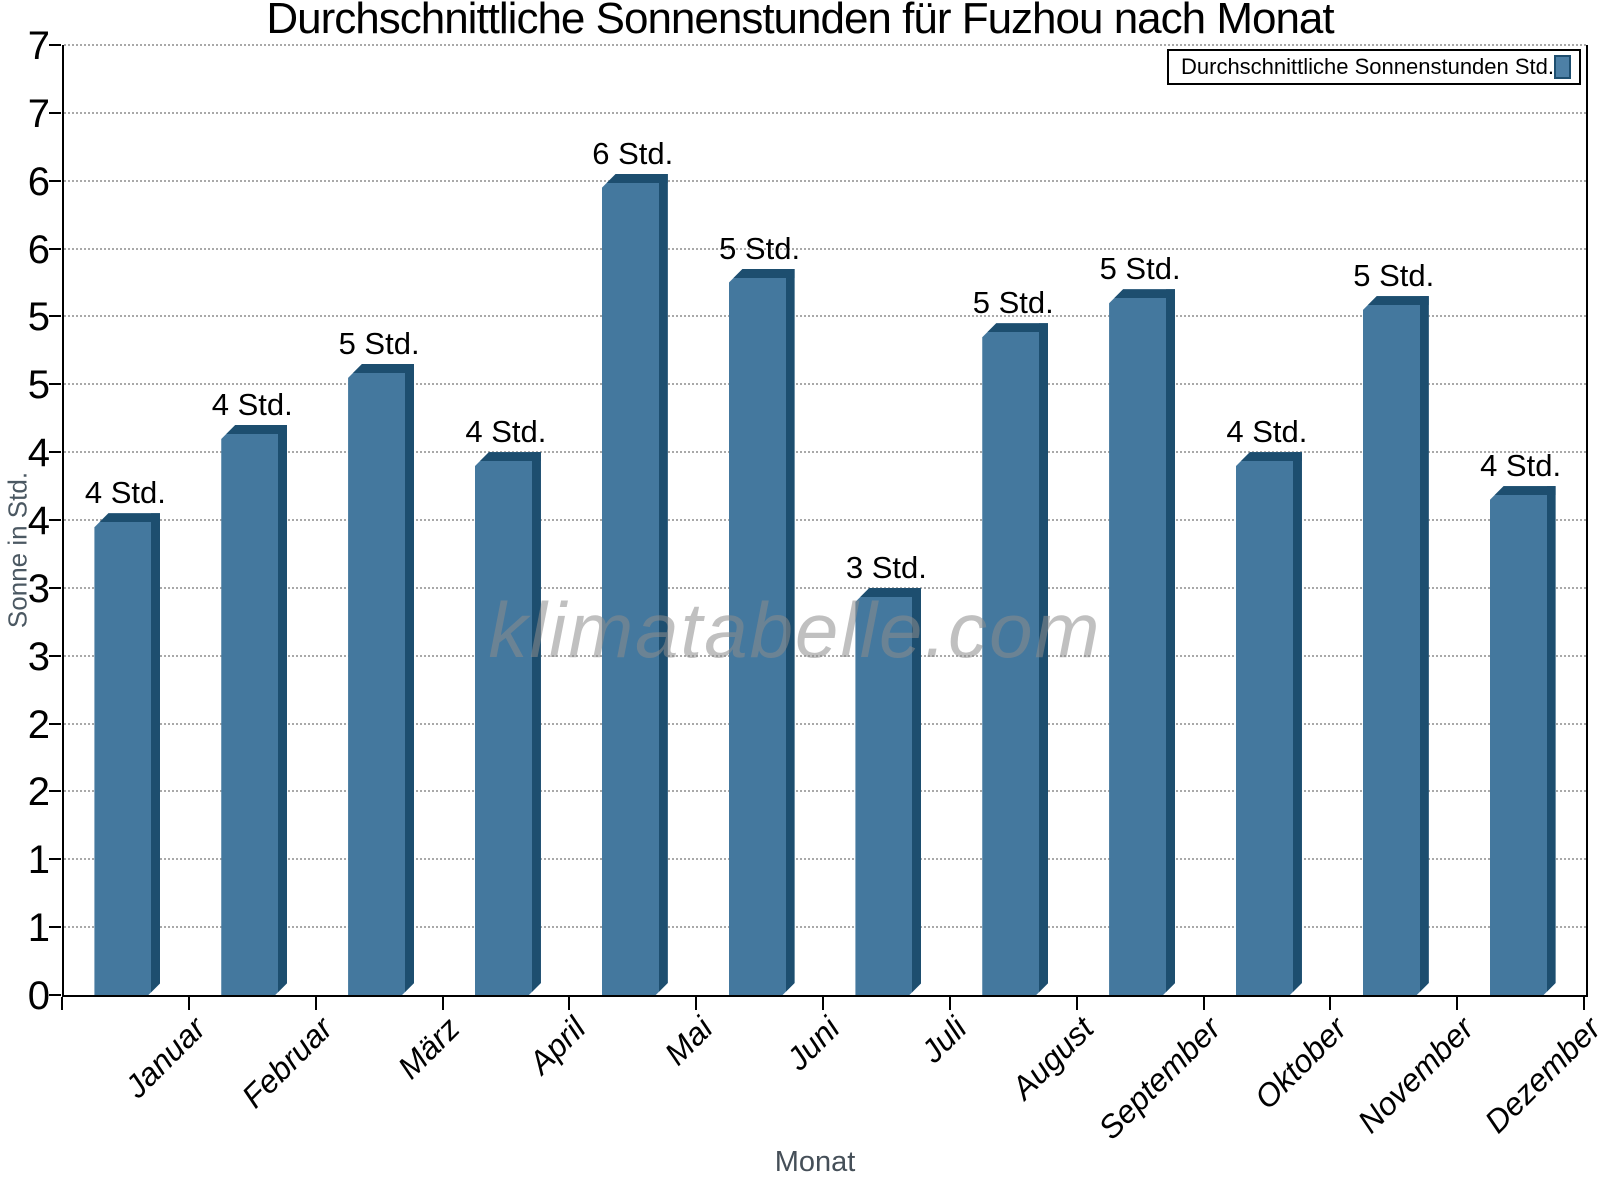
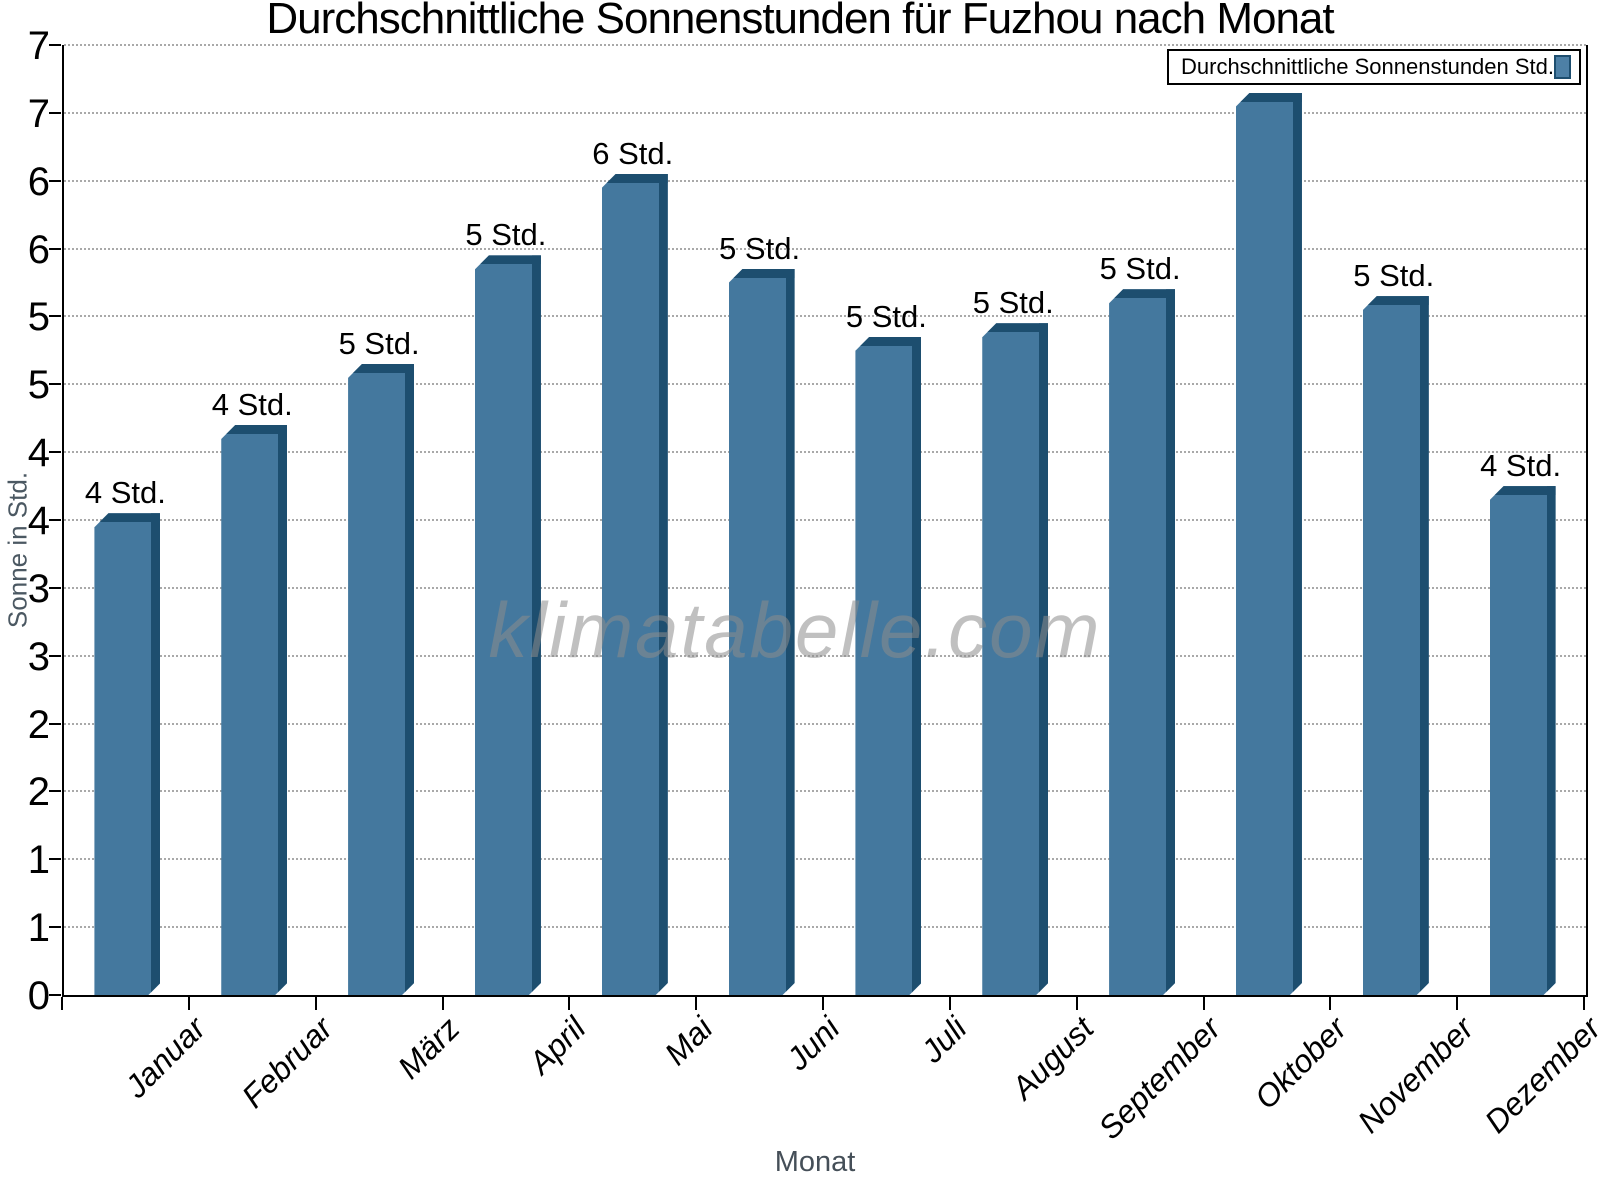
April: 4 -> 5
Juli: 3 -> 5
Oktober: 4 -> 7
